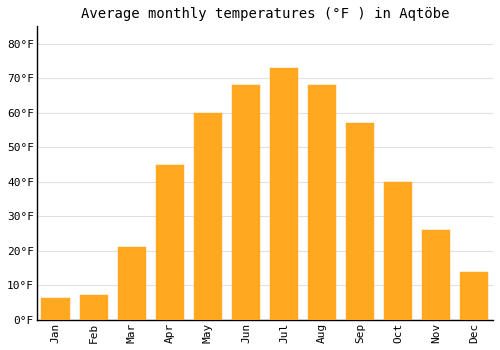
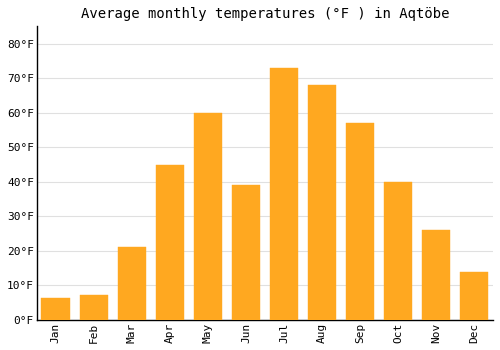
Jun: 68.0°F -> 39.0°F
